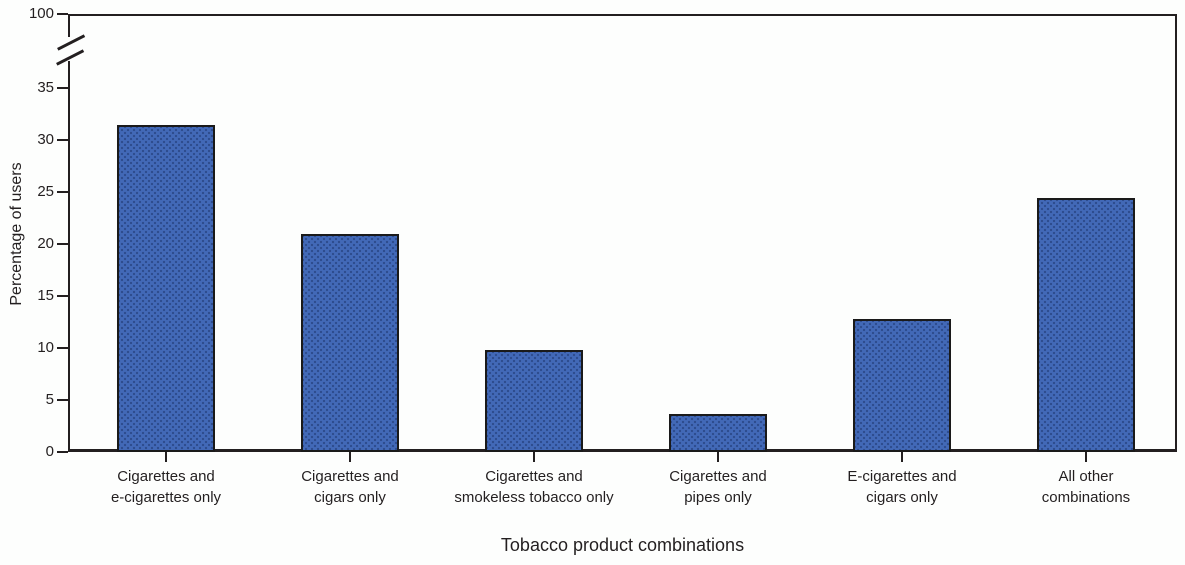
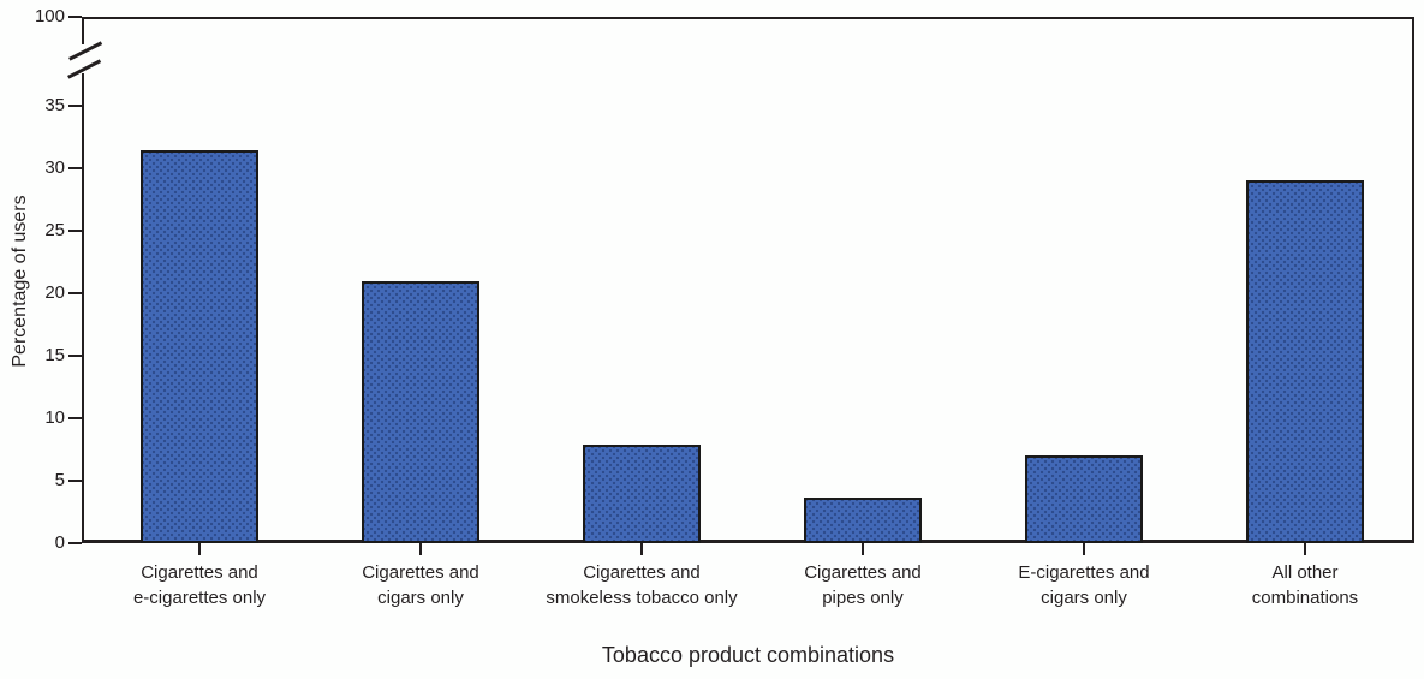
Cigarettes and smokeless tobacco only: 9.8 -> 7.9
E-cigarettes and cigars only: 12.8 -> 7.0
All other combinations: 24.4 -> 29.0
